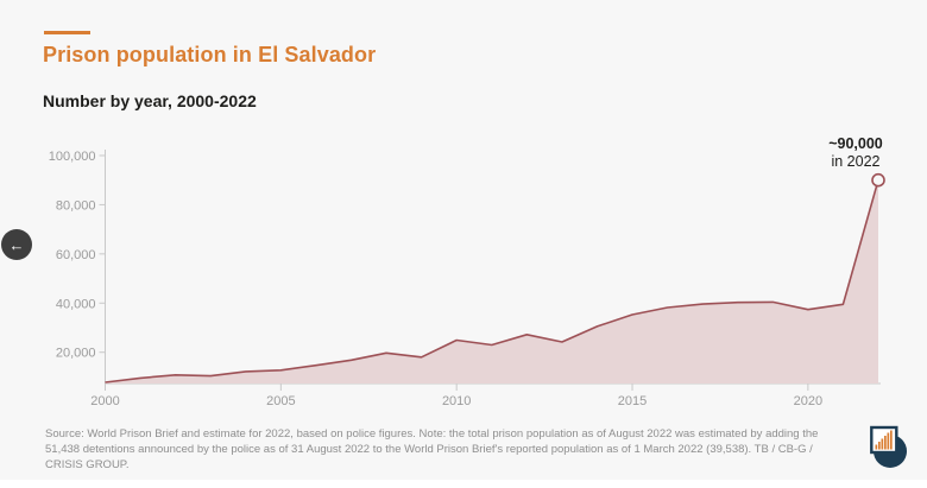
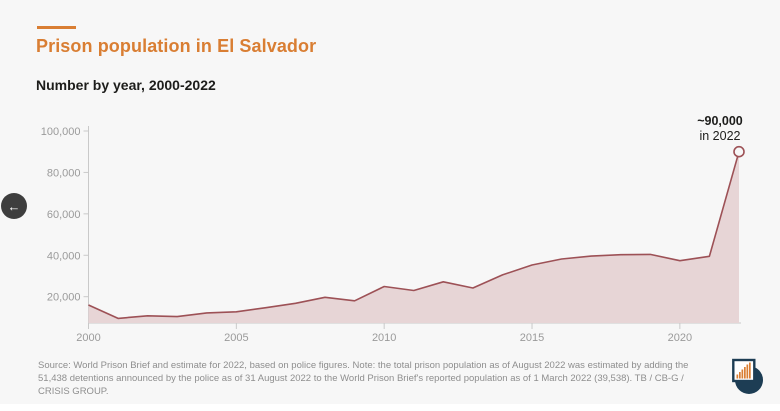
2000: 8000 -> 16000
